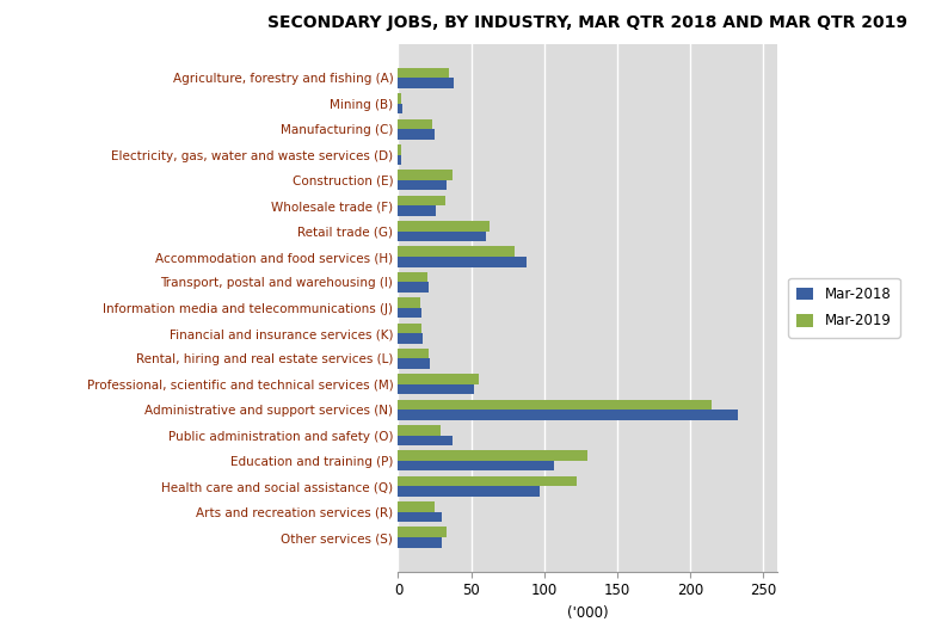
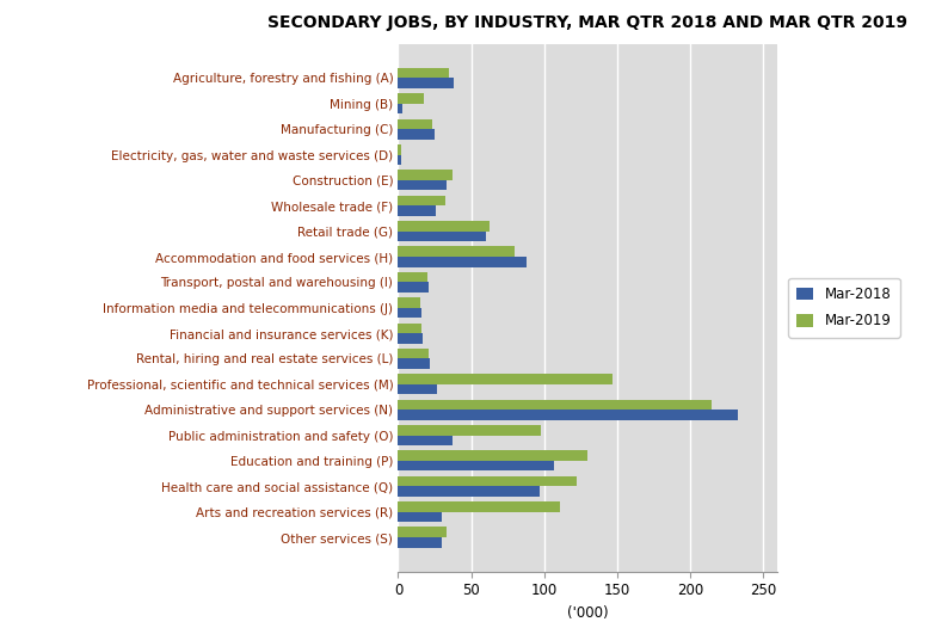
Mar-2019/Mining (B): 2 -> 18
Mar-2019/Professional, scientific and technical services (M): 55 -> 147
Mar-2018/Professional, scientific and technical services (M): 52 -> 27
Mar-2019/Public administration and safety (O): 29 -> 98
Mar-2019/Arts and recreation services (R): 25 -> 111
